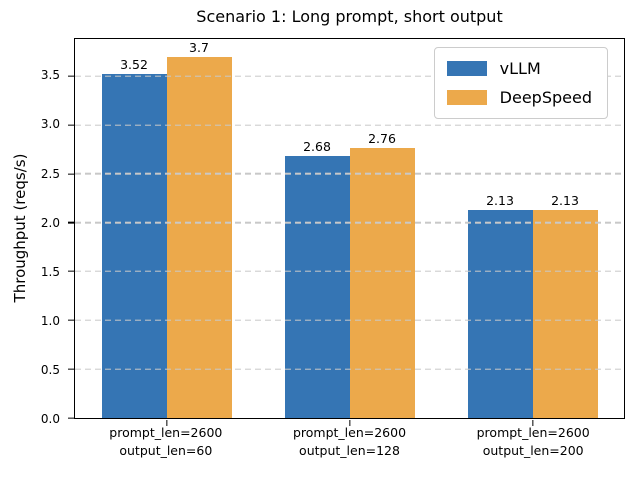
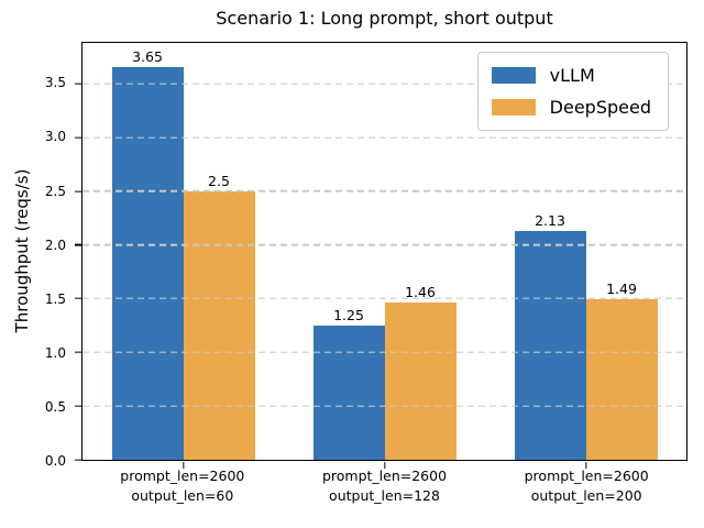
vLLM/prompt_len=2600 output_len=60: 3.52 -> 3.65
DeepSpeed/prompt_len=2600 output_len=60: 3.7 -> 2.5
vLLM/prompt_len=2600 output_len=128: 2.68 -> 1.25
DeepSpeed/prompt_len=2600 output_len=128: 2.76 -> 1.46
DeepSpeed/prompt_len=2600 output_len=200: 2.13 -> 1.49
